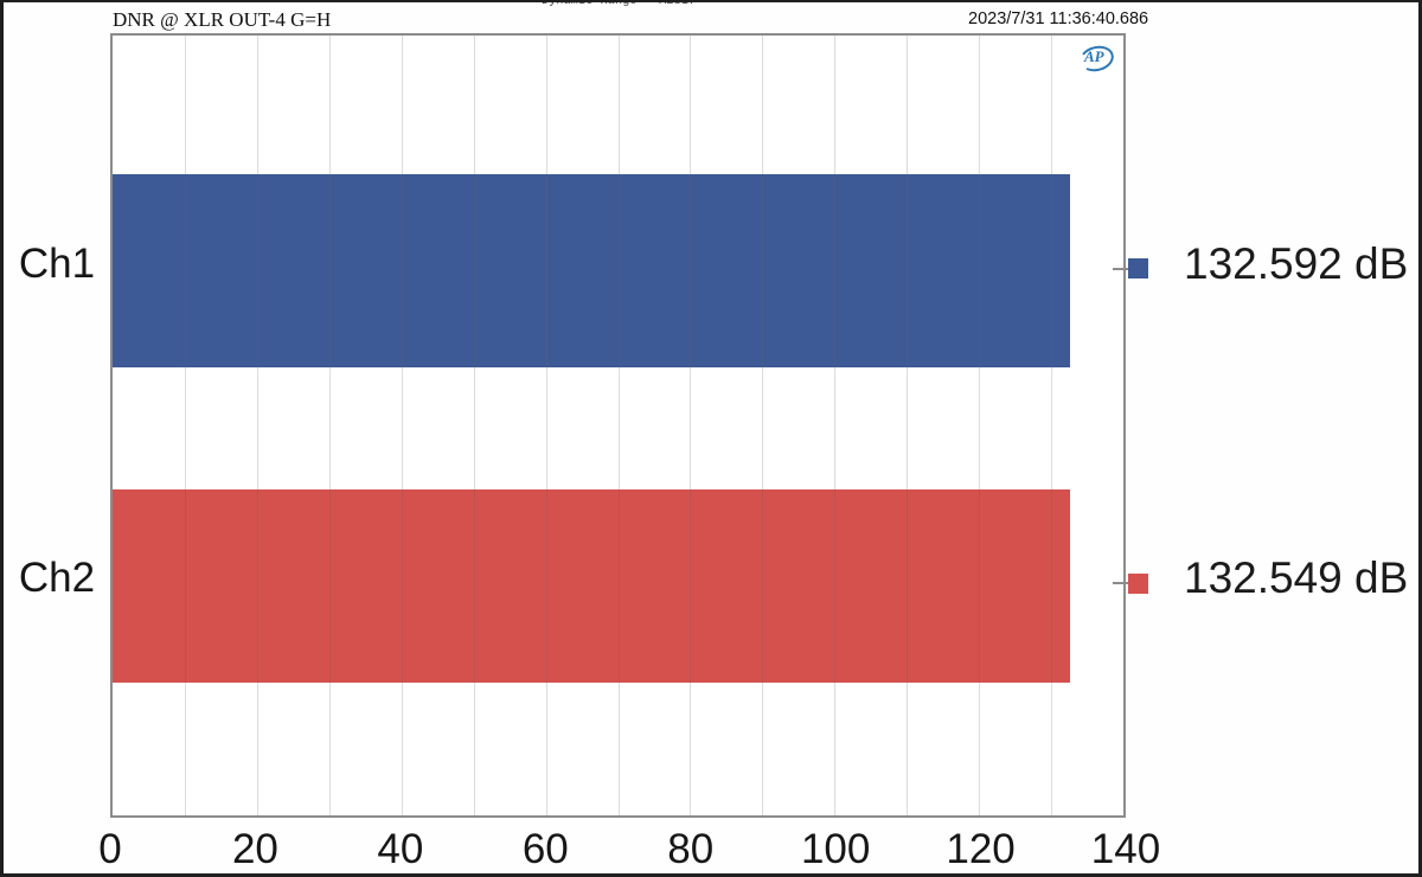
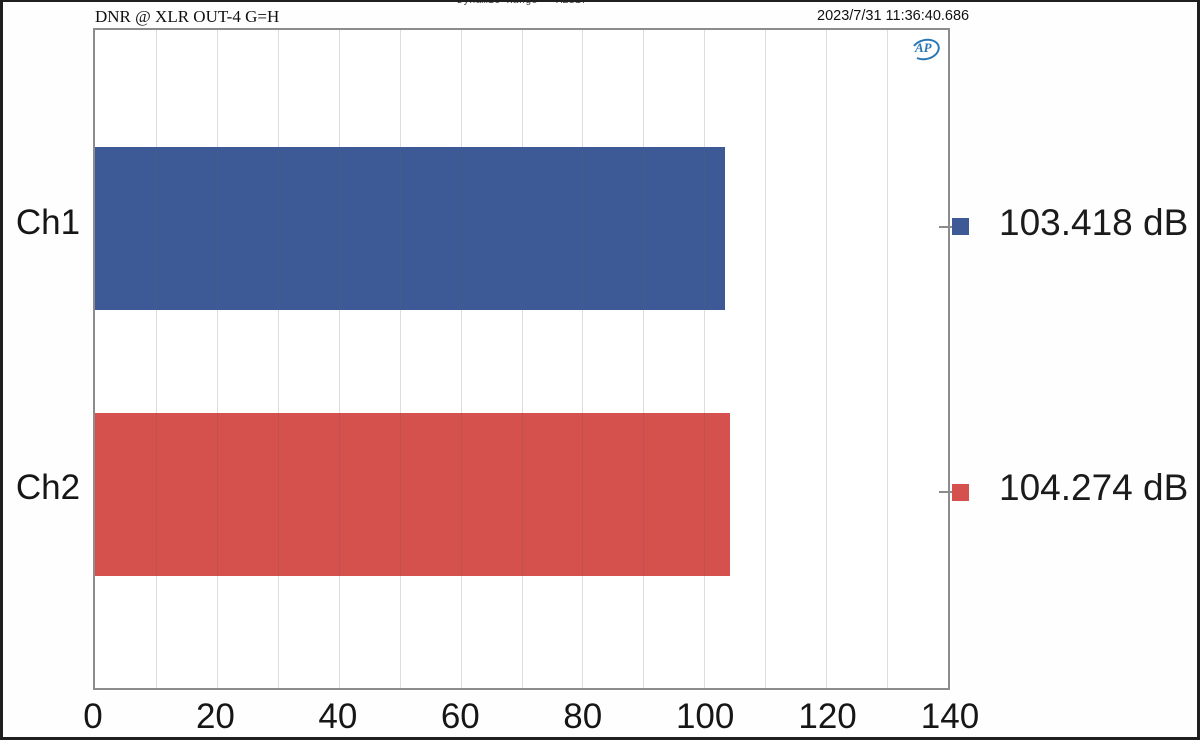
Ch1: 132.592 -> 103.418
Ch2: 132.549 -> 104.274
